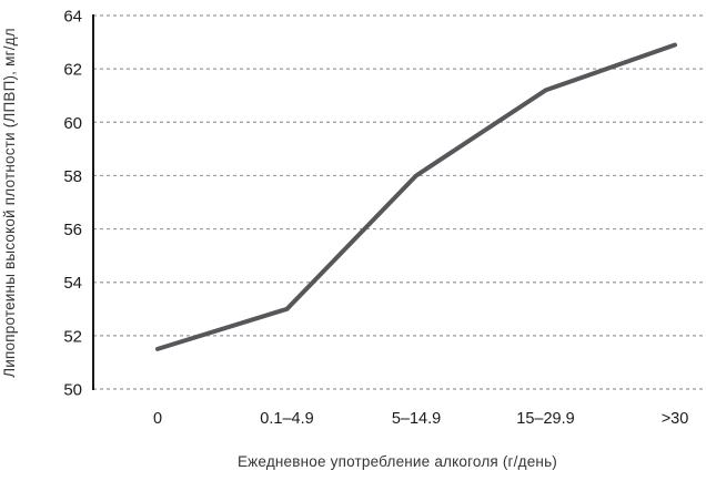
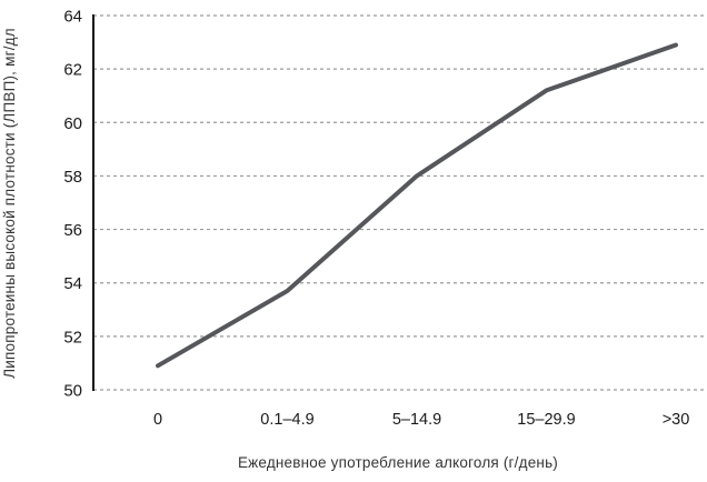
0: 51.5 -> 50.9
0.1–4.9: 53.0 -> 53.7
